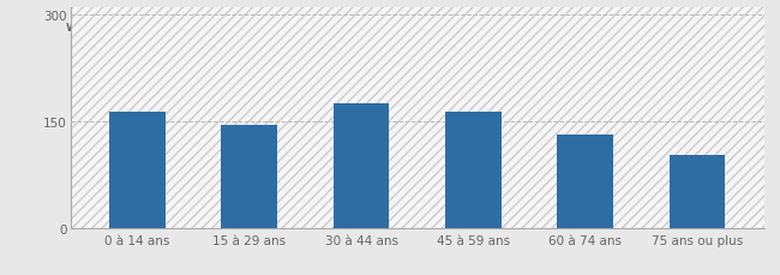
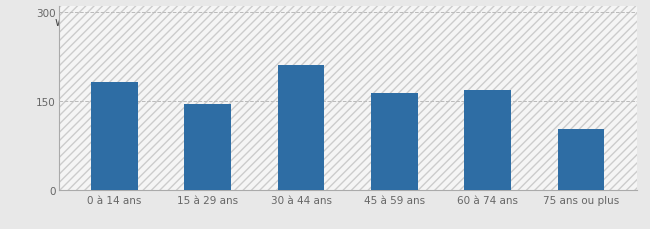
0 à 14 ans: 163 -> 182
30 à 44 ans: 175 -> 210
60 à 74 ans: 132 -> 168
